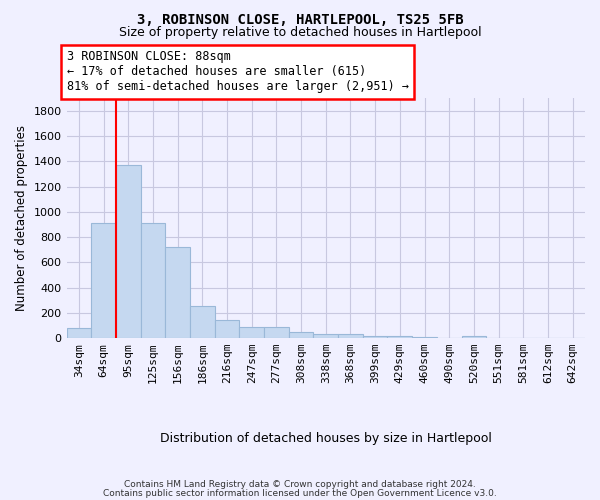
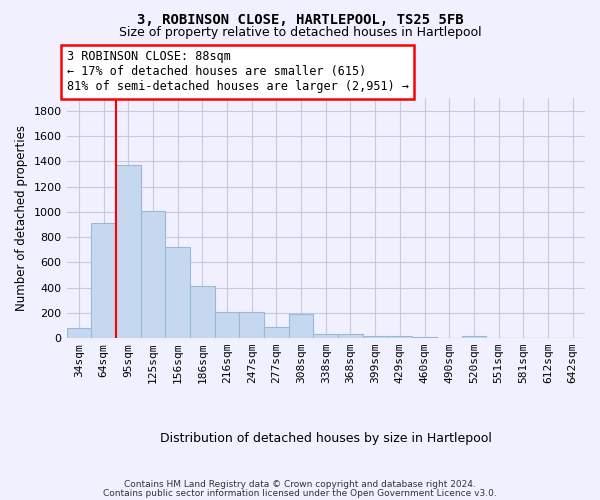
125sqm: 910 -> 1010
186sqm: 250 -> 410
216sqm: 140 -> 210
247sqm: 80 -> 210
308sqm: 50 -> 190
